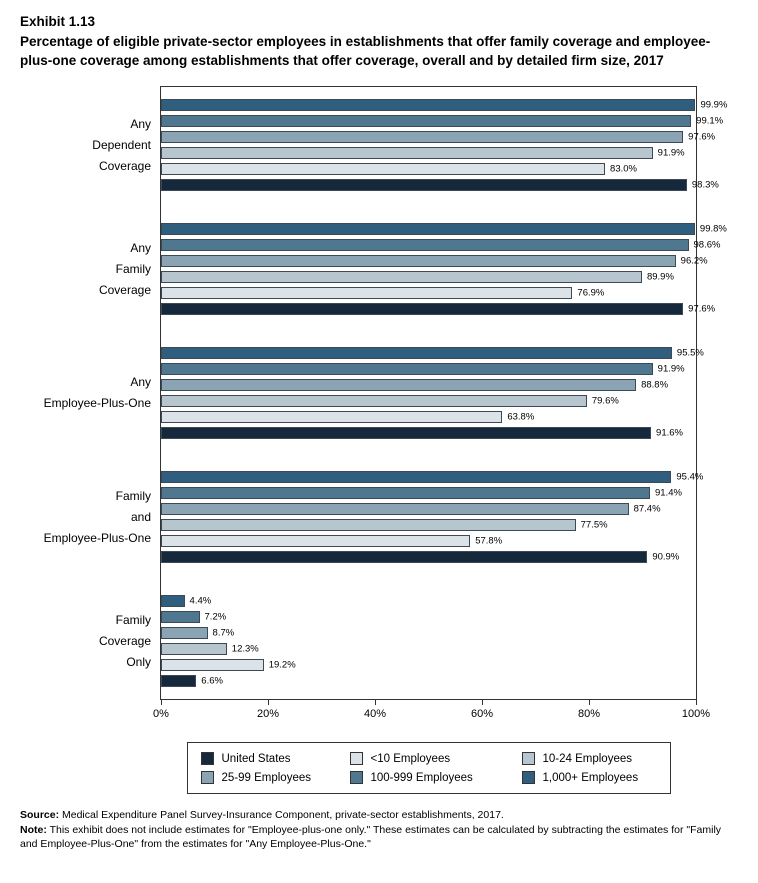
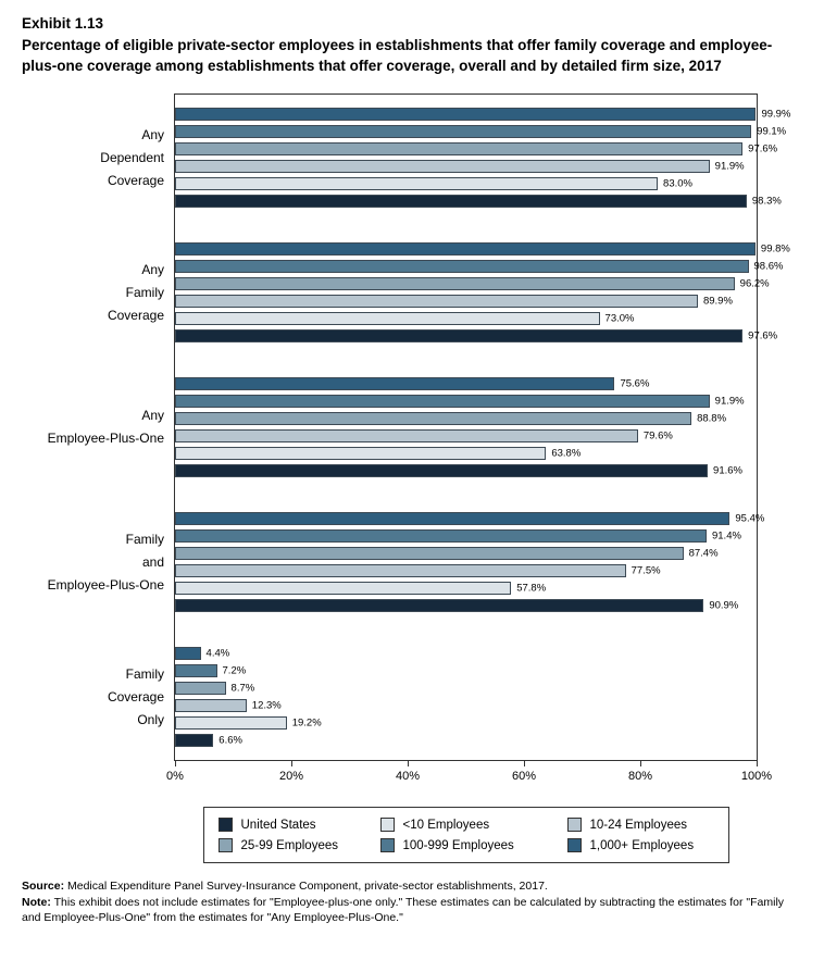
<10 Employees/Any Family Coverage: 76.9% -> 73.0%
1,000+ Employees/Any Employee-Plus-One: 95.5% -> 75.6%
